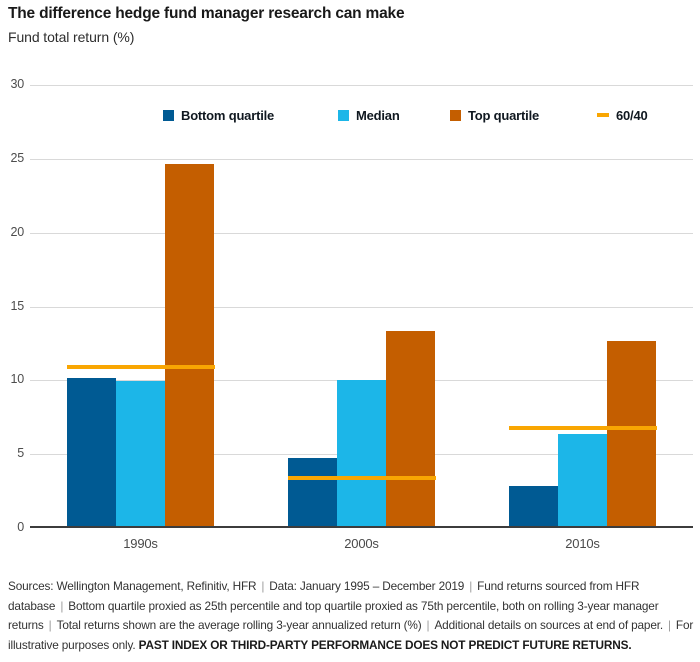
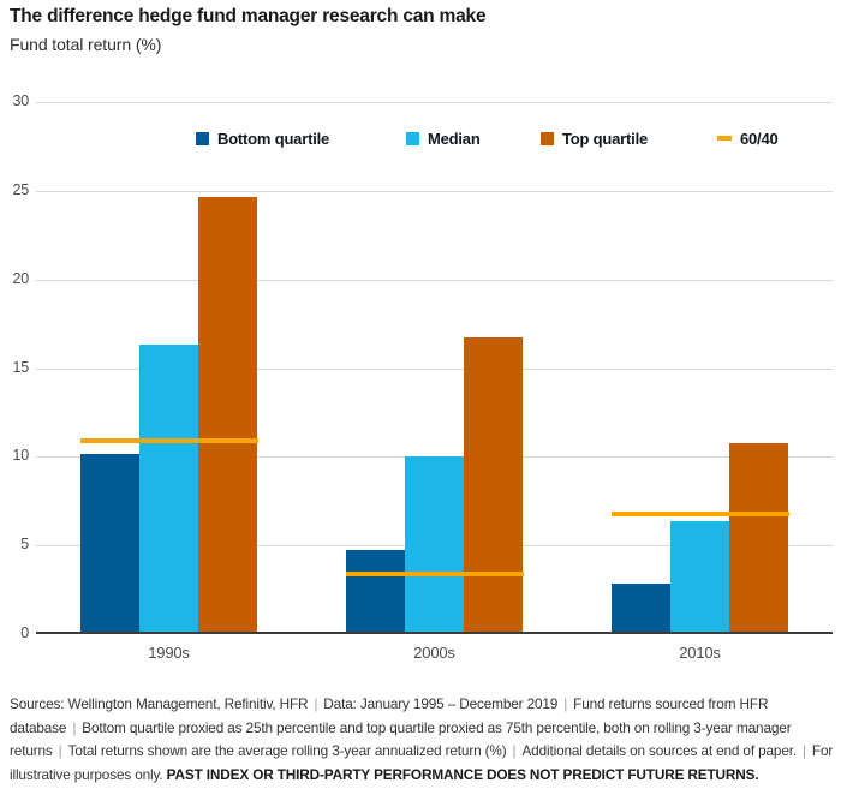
Median/1990s: 9.8 -> 16.2
Top quartile/2000s: 13.2 -> 16.6
Top quartile/2010s: 12.5 -> 10.6
